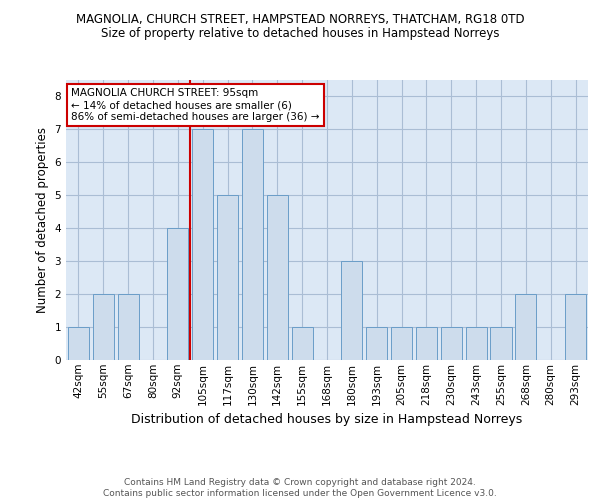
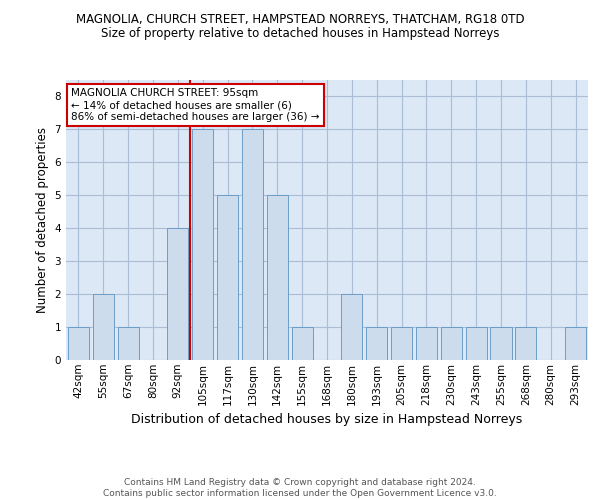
67sqm: 2 -> 1
180sqm: 3 -> 2
268sqm: 2 -> 1
293sqm: 2 -> 1
